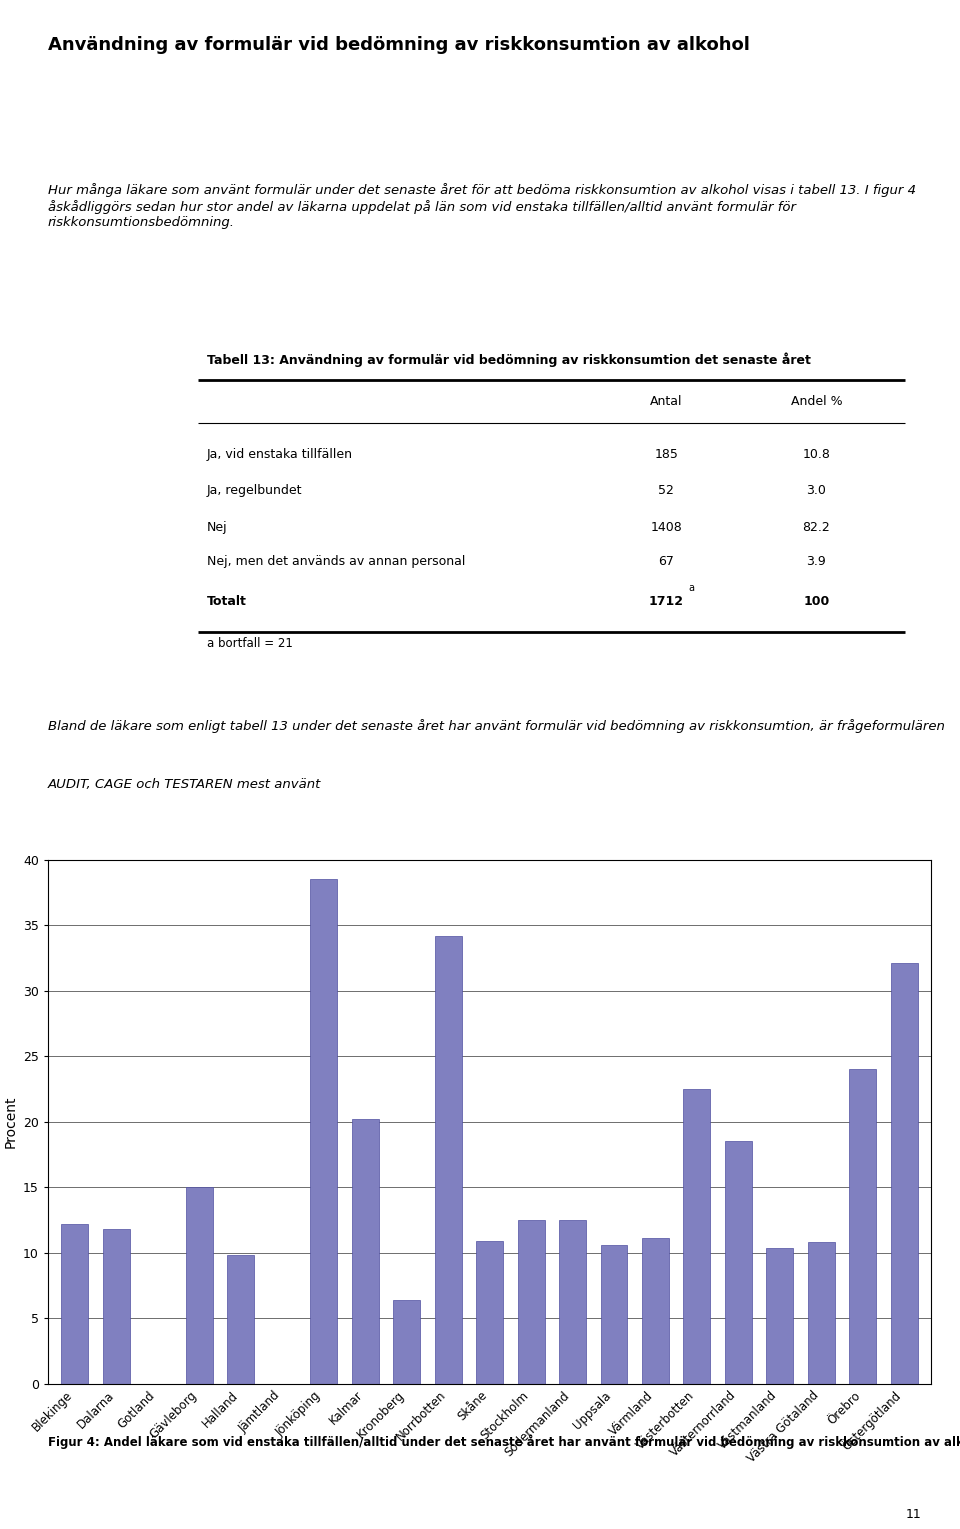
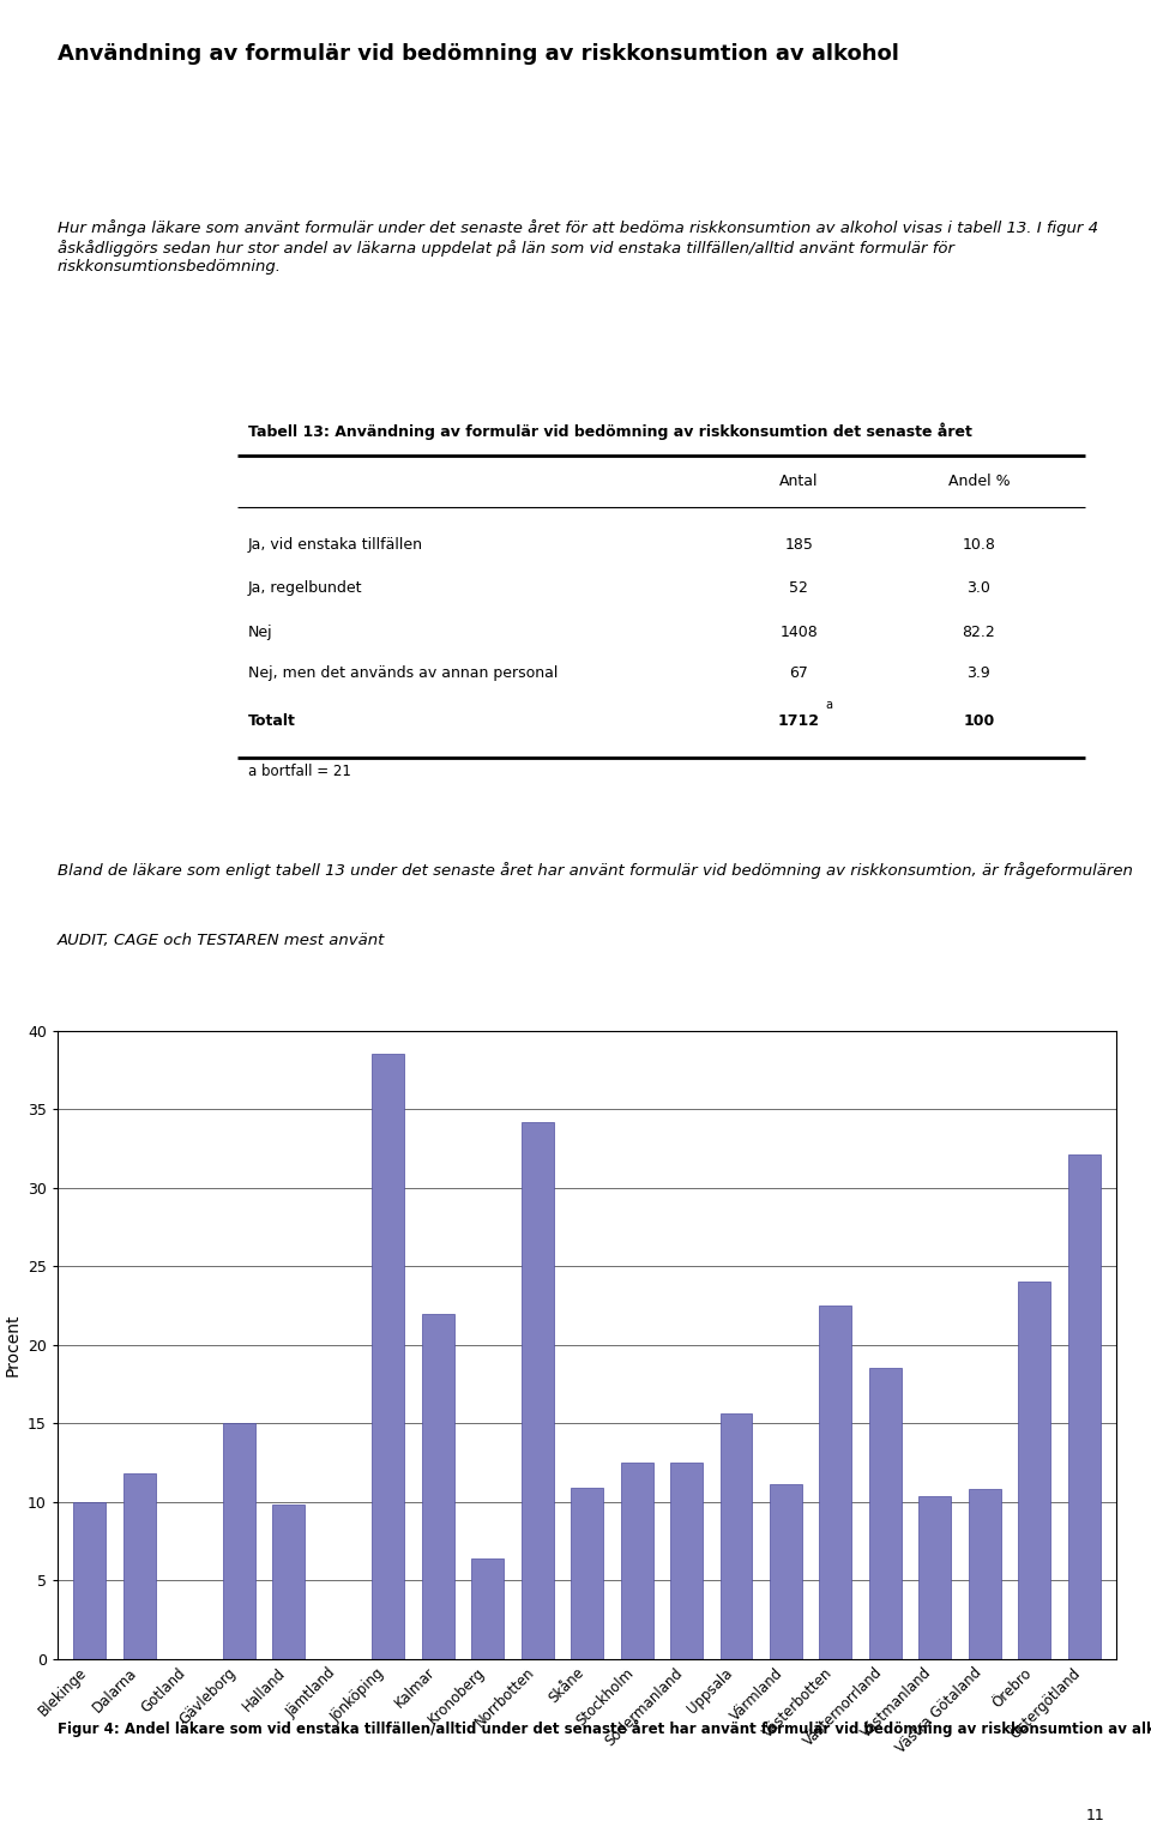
Blekinge: 12.2 -> 10.0
Kalmar: 20.2 -> 22.0
Uppsala: 10.6 -> 15.6
